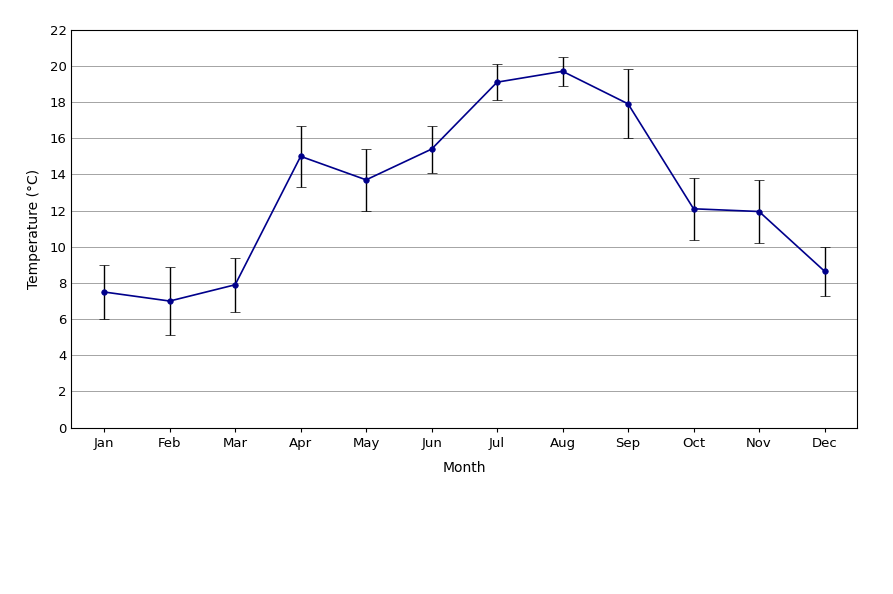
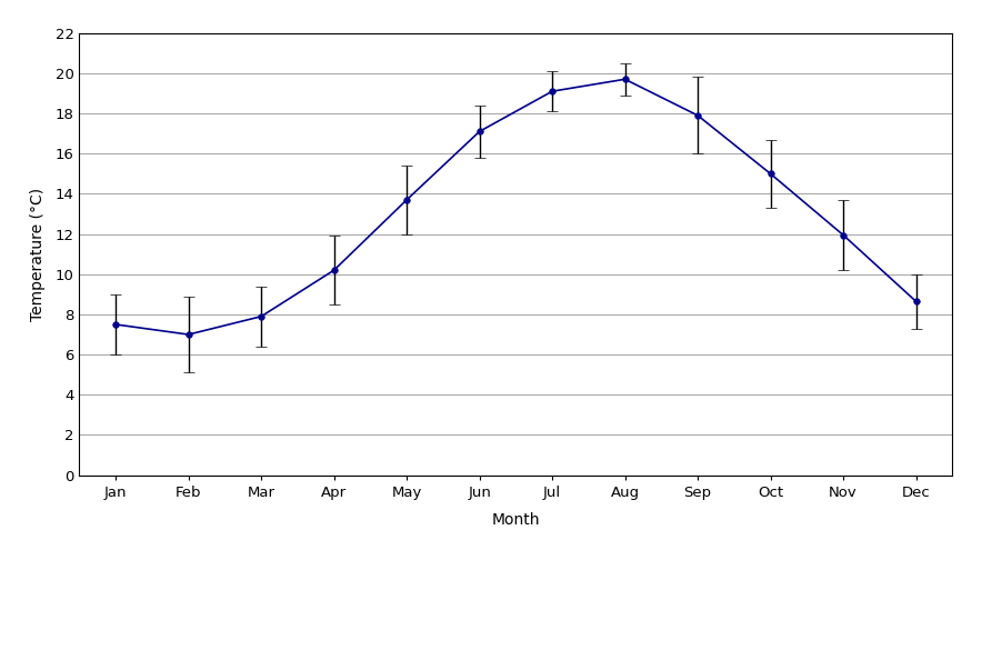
Apr: 15.0 -> 10.2
Jun: 15.4 -> 17.1
Oct: 12.1 -> 15.0
